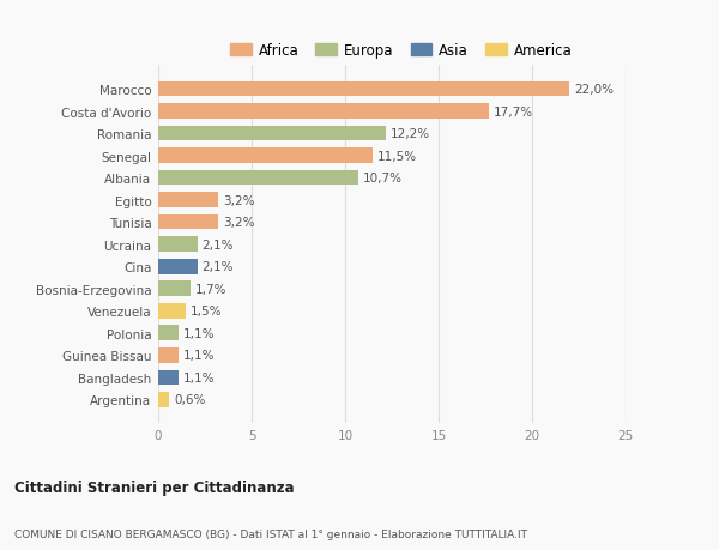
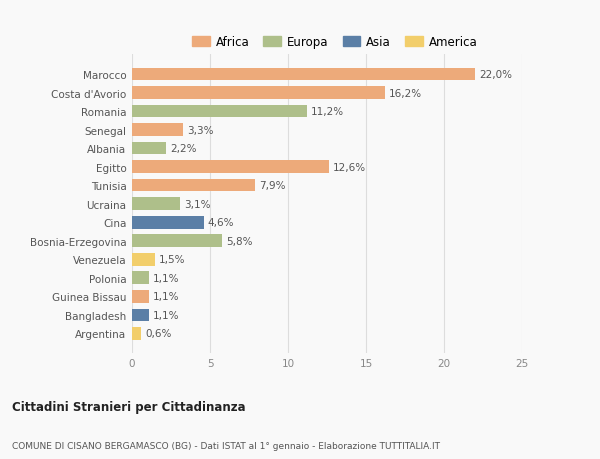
Costa d'Avorio: 17,7% -> 16,2%
Romania: 12,2% -> 11,2%
Senegal: 11,5% -> 3,3%
Albania: 10,7% -> 2,2%
Egitto: 3,2% -> 12,6%
Tunisia: 3,2% -> 7,9%
Ucraina: 2,1% -> 3,1%
Cina: 2,1% -> 4,6%
Bosnia-Erzegovina: 1,7% -> 5,8%
